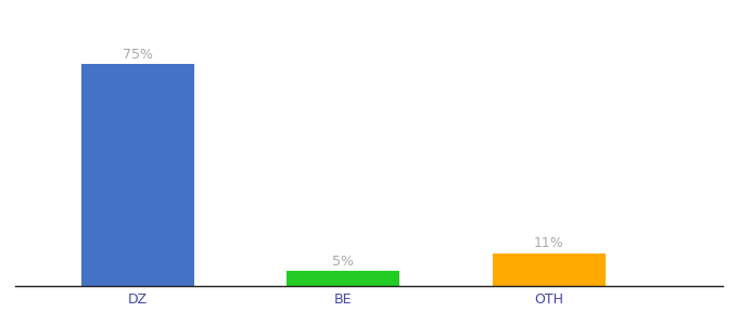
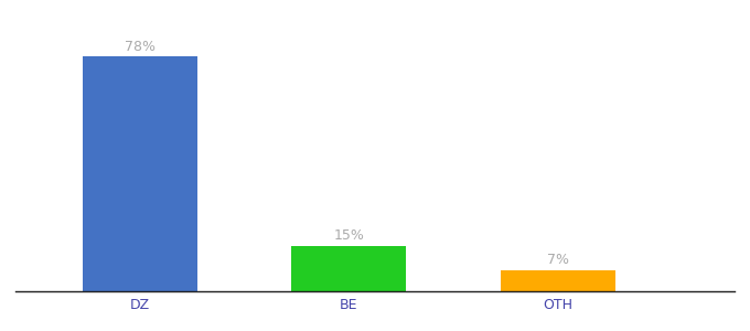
DZ: 75% -> 78%
BE: 5% -> 15%
OTH: 11% -> 7%
